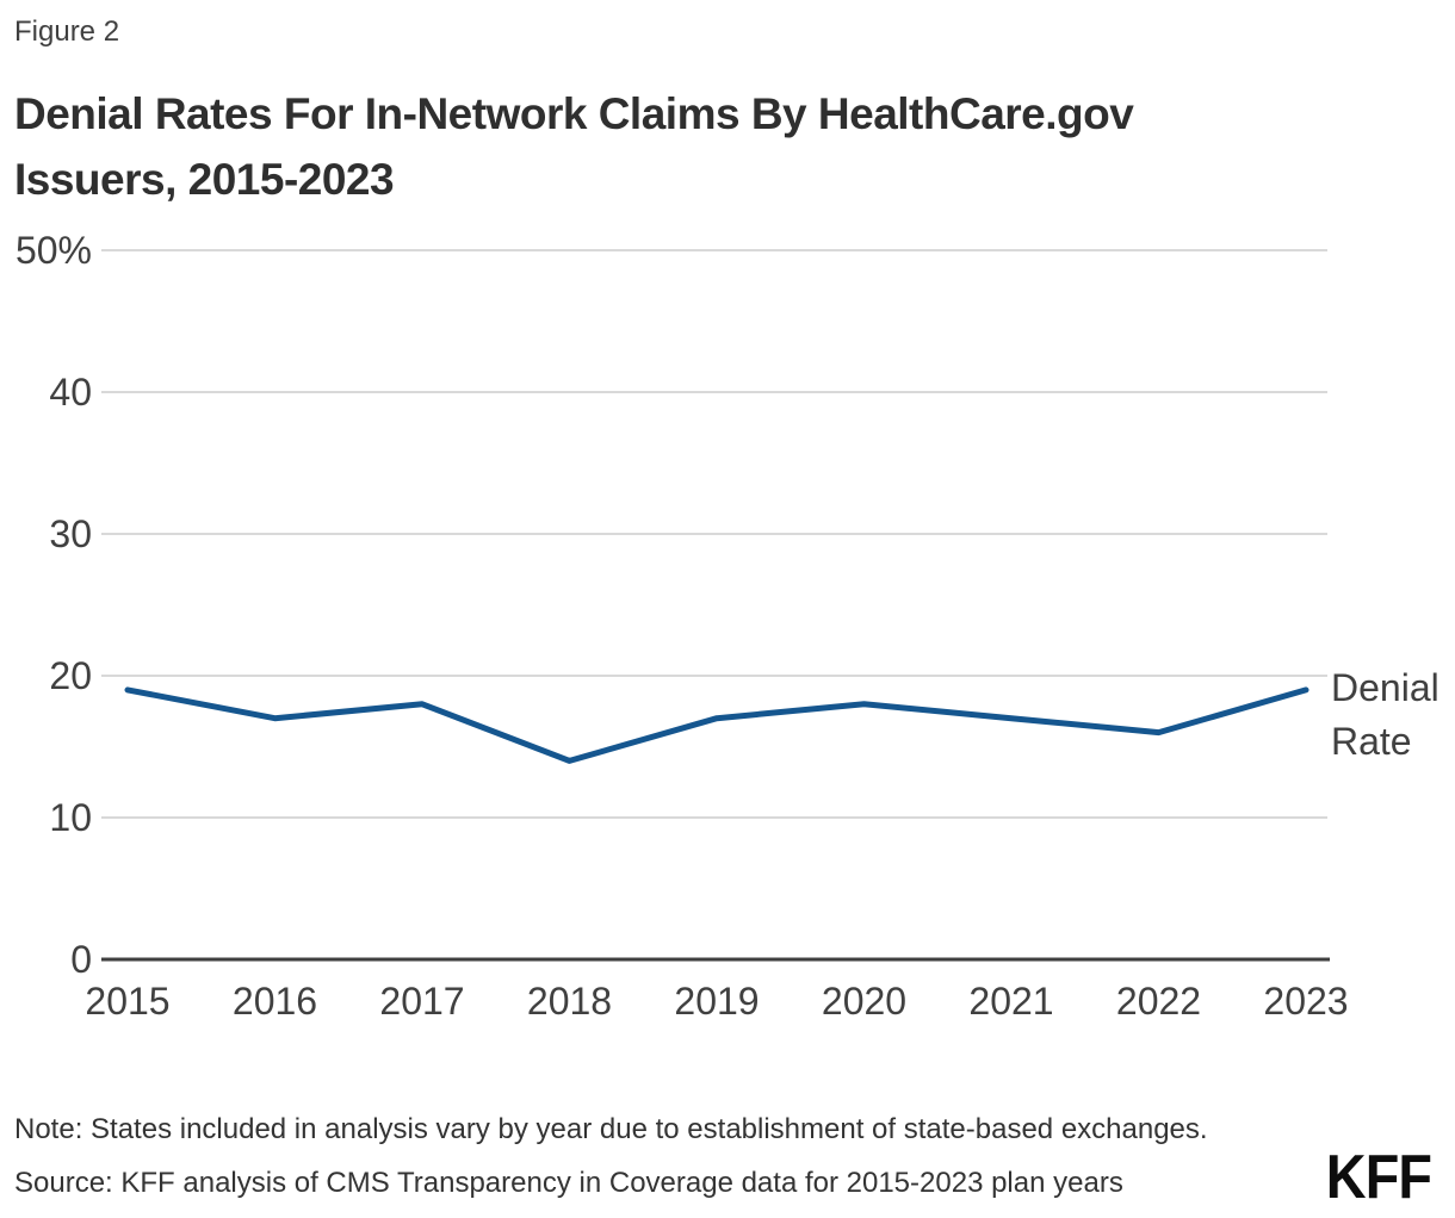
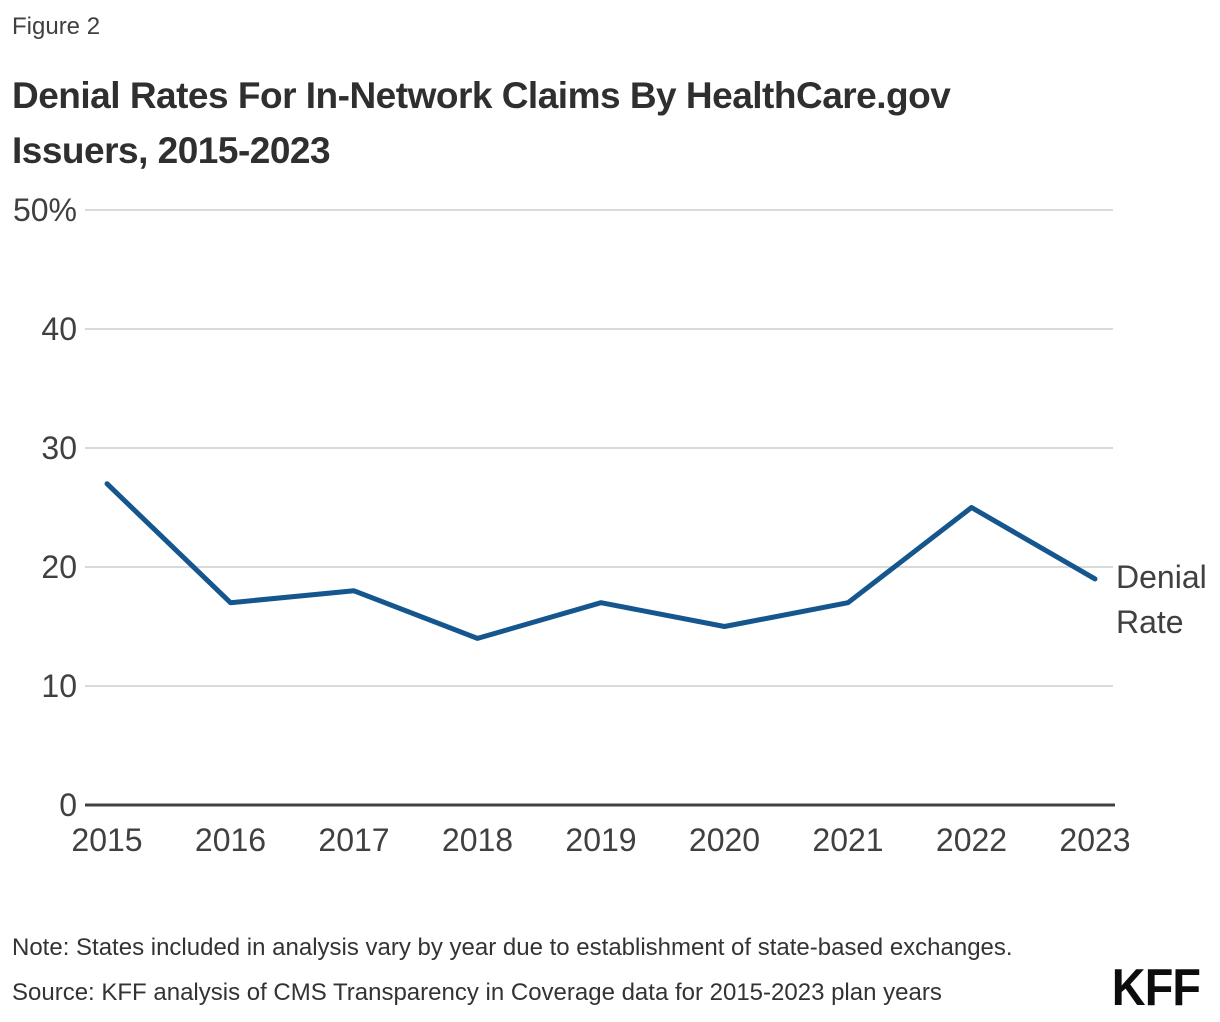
2015: 19% -> 27%
2020: 18% -> 15%
2022: 16% -> 25%
